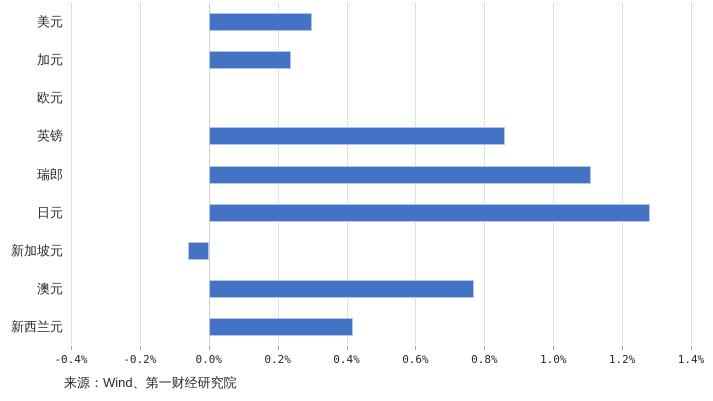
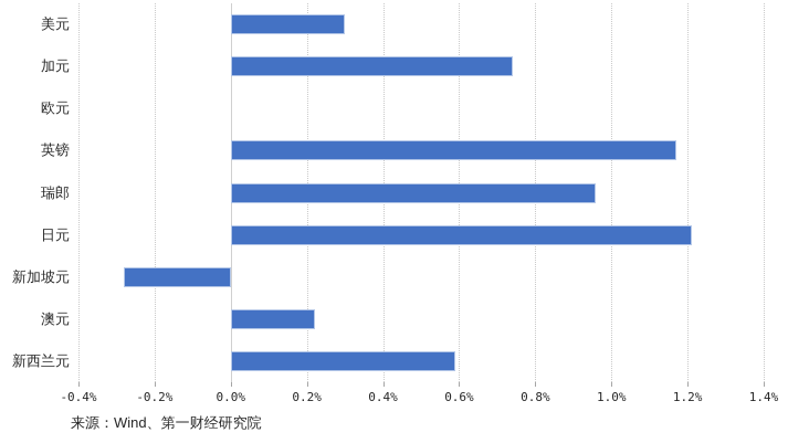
加元: 0.24% -> 0.74%
英镑: 0.86% -> 1.17%
瑞郎: 1.11% -> 0.96%
日元: 1.28% -> 1.21%
新加坡元: -0.06% -> -0.28%
澳元: 0.77% -> 0.22%
新西兰元: 0.42% -> 0.59%
